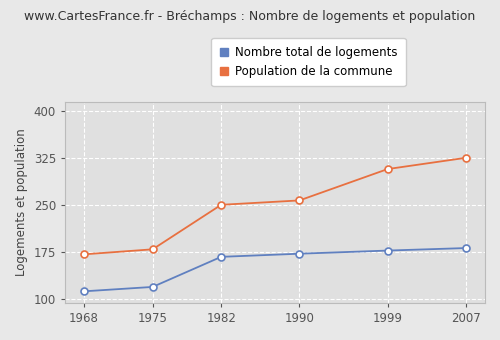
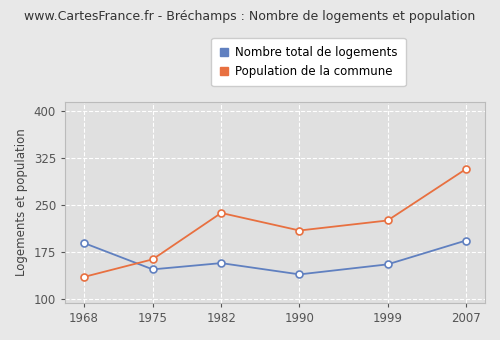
Nombre total de logements/1968: 113 -> 190
Population de la commune/1968: 172 -> 136
Nombre total de logements/1975: 120 -> 148
Population de la commune/1975: 180 -> 164
Nombre total de logements/1982: 168 -> 158
Population de la commune/1982: 251 -> 238
Nombre total de logements/1990: 173 -> 140
Population de la commune/1990: 258 -> 210
Nombre total de logements/1999: 178 -> 156
Population de la commune/1999: 308 -> 226
Nombre total de logements/2007: 182 -> 194
Population de la commune/2007: 326 -> 308
